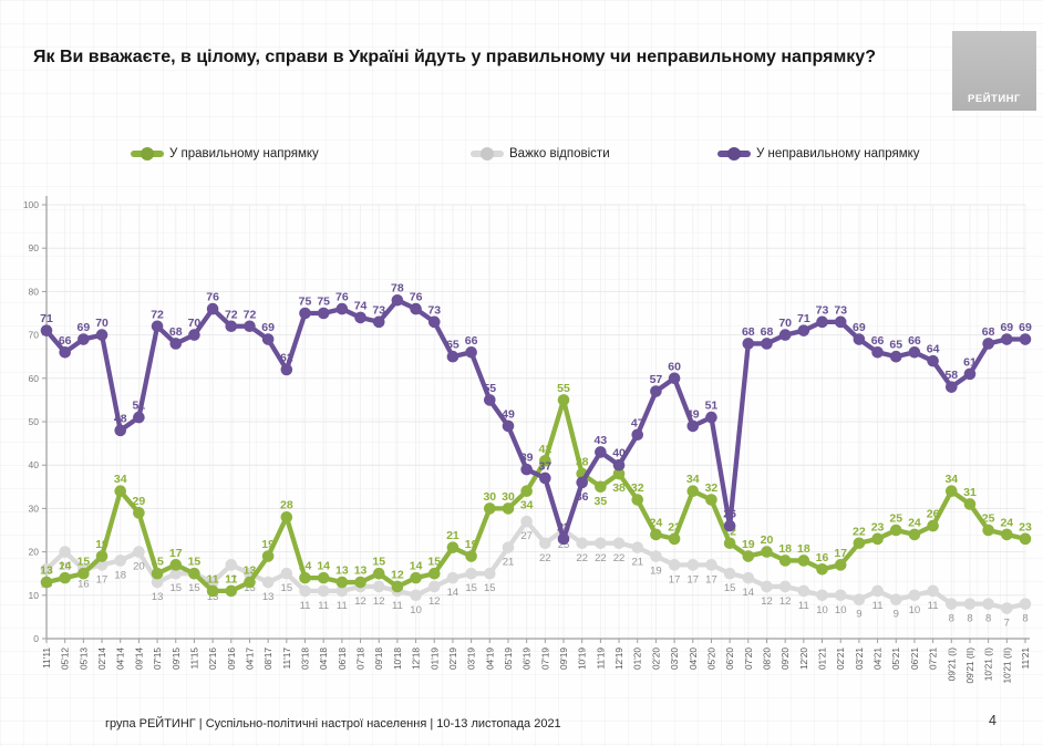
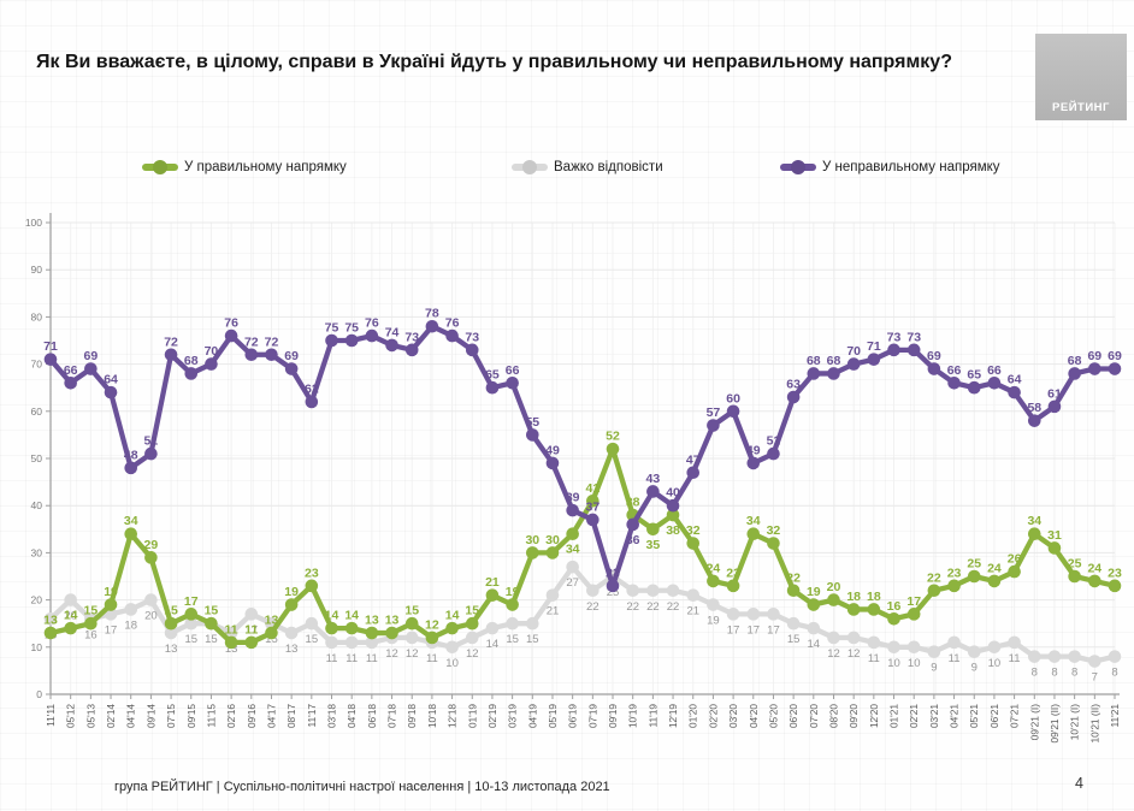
У неправильному напрямку/02'14: 70 -> 64
У правильному напрямку/11'17: 28 -> 23
У правильному напрямку/09'19: 55 -> 52
У неправильному напрямку/06'20: 26 -> 63
